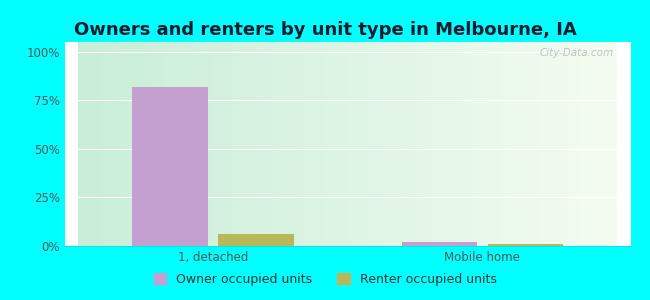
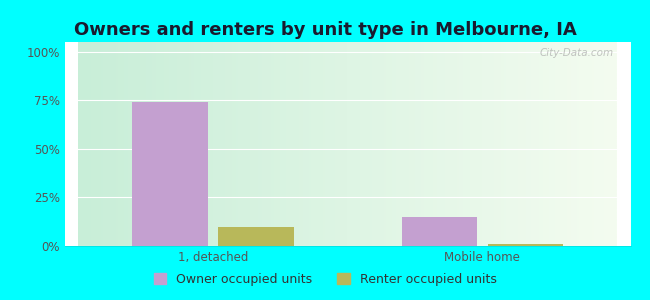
Owner occupied units/1, detached: 82% -> 74%
Renter occupied units/1, detached: 6% -> 10%
Owner occupied units/Mobile home: 2% -> 15%
